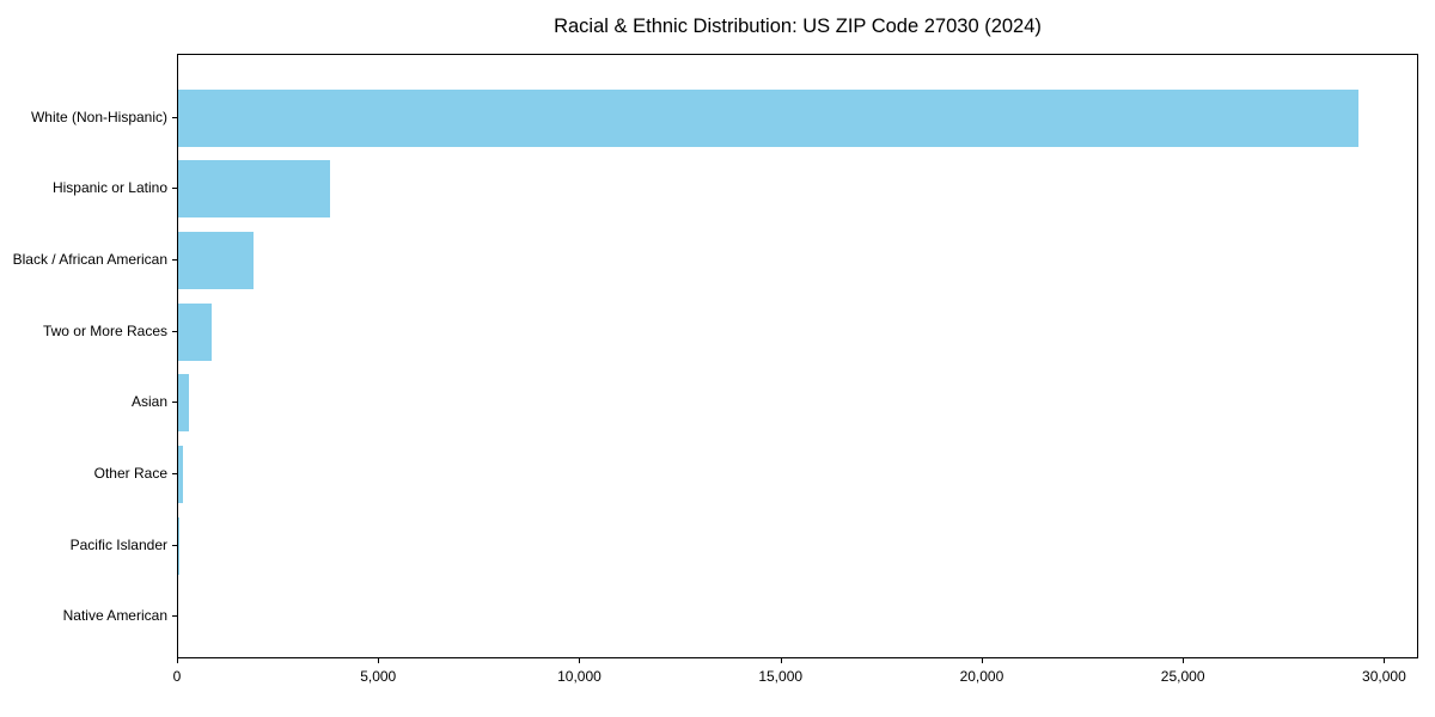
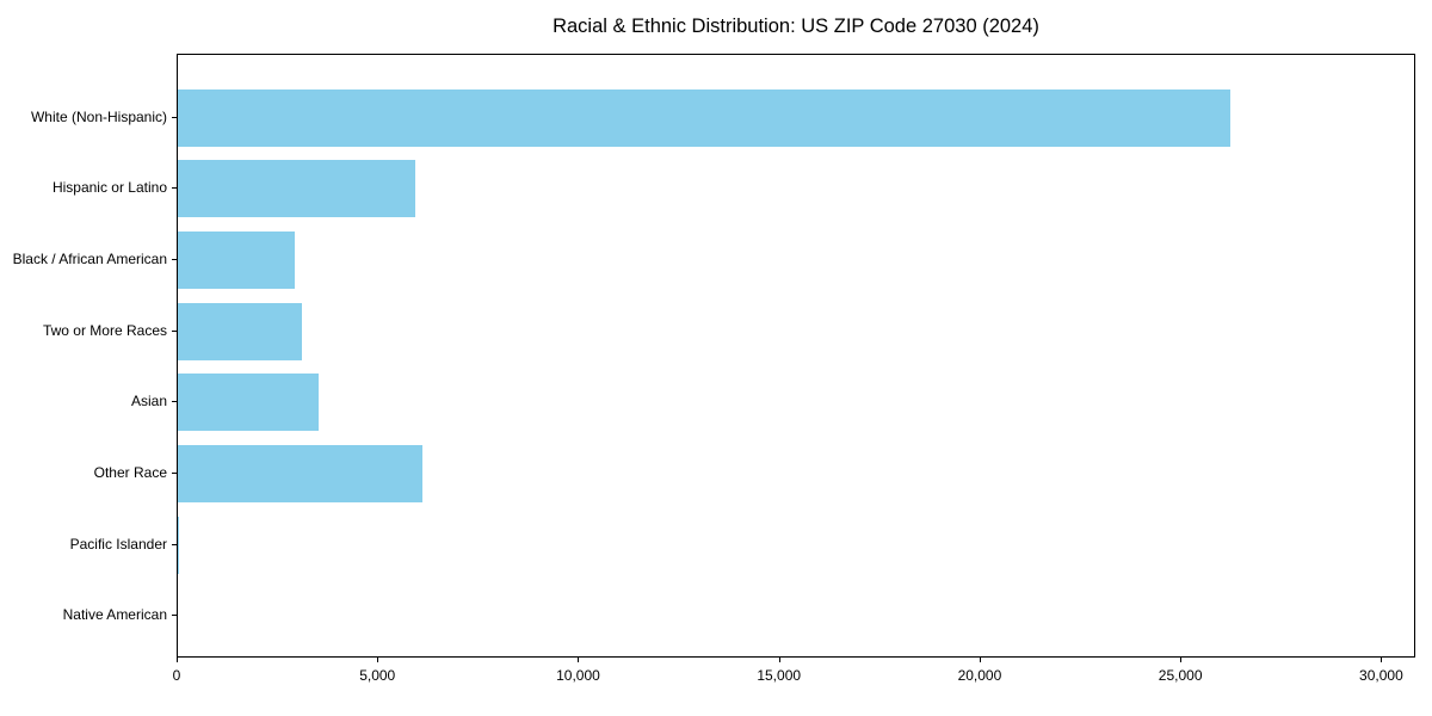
White (Non-Hispanic): 29300 -> 26200
Hispanic or Latino: 3800 -> 5900
Black / African American: 1900 -> 2900
Two or More Races: 800 -> 3100
Asian: 300 -> 3500
Other Race: 100 -> 6100
